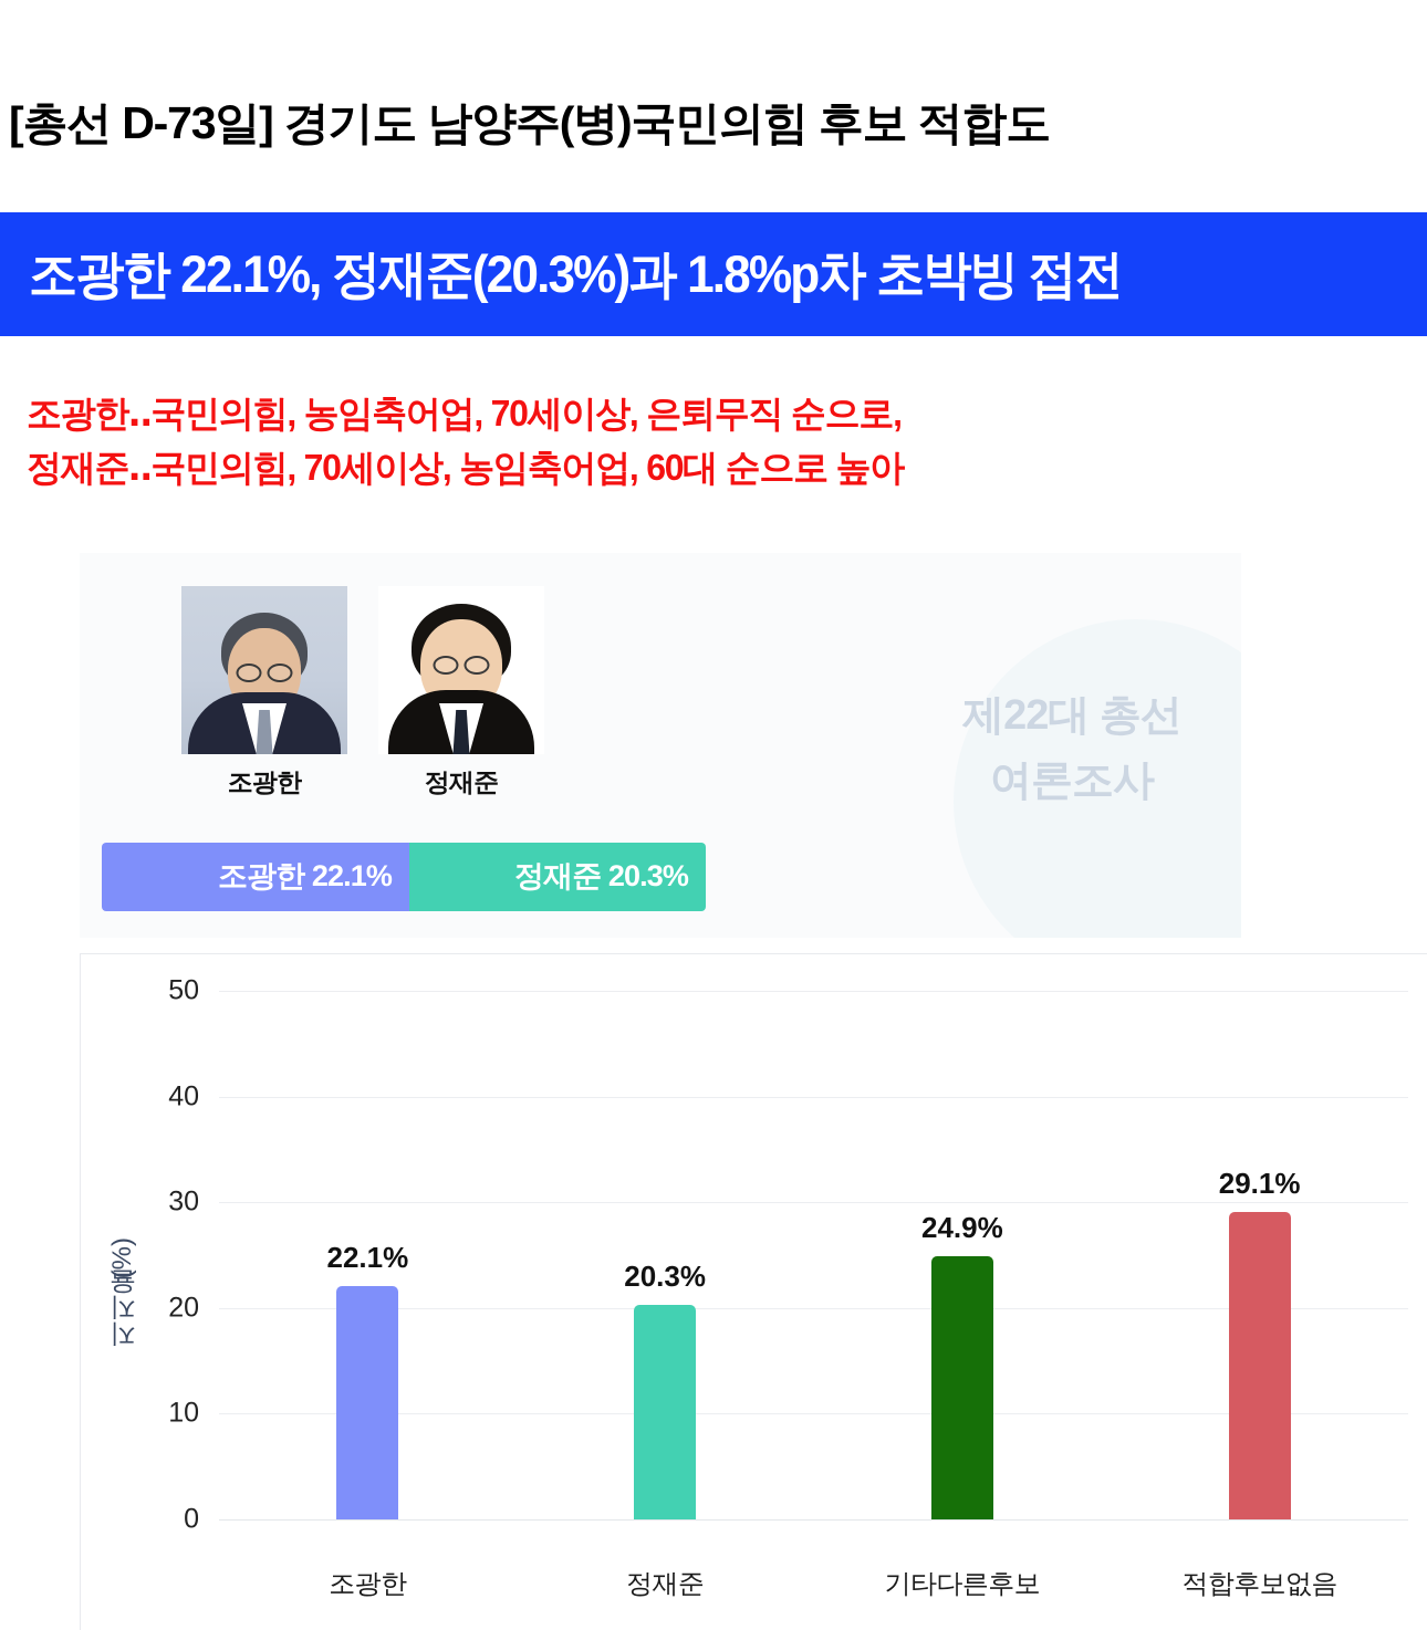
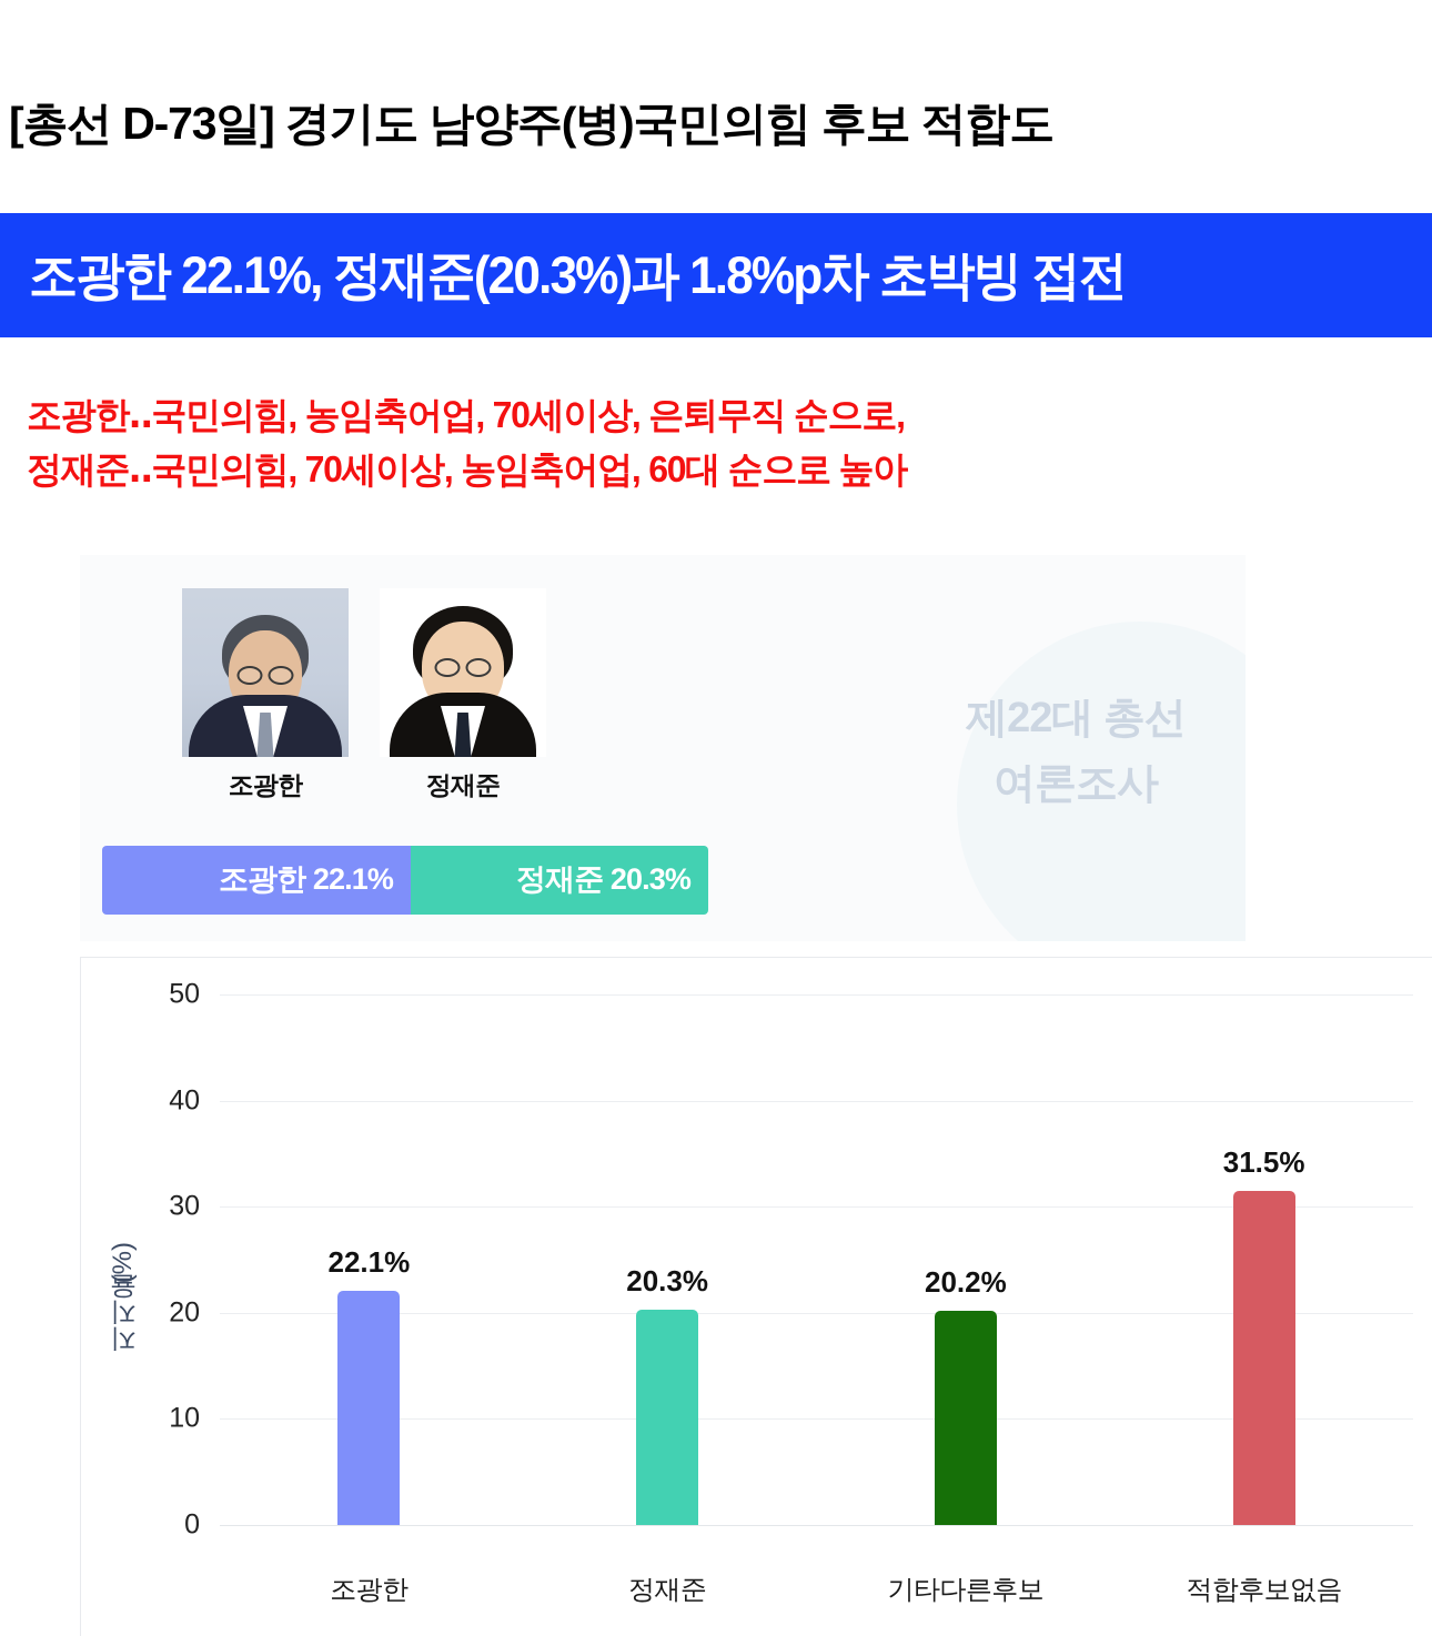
기타다른후보: 24.9% -> 20.2%
적합후보없음: 29.1% -> 31.5%
